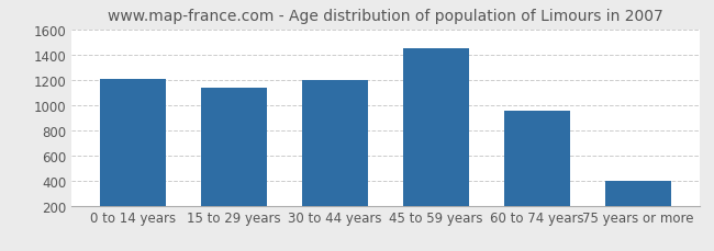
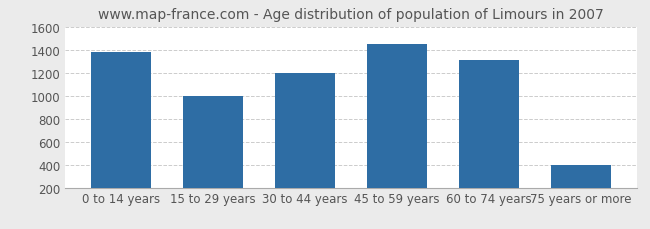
0 to 14 years: 1200 -> 1380
15 to 29 years: 1140 -> 1000
60 to 74 years: 960 -> 1310
